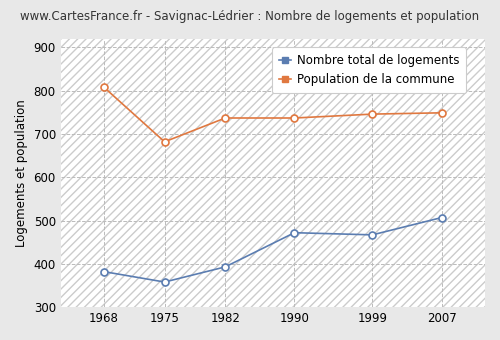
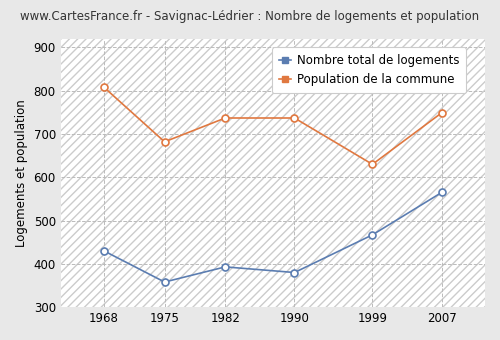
Nombre total de logements/1968: 382 -> 430
Nombre total de logements/1990: 472 -> 380
Population de la commune/1999: 746 -> 630
Nombre total de logements/2007: 507 -> 565
